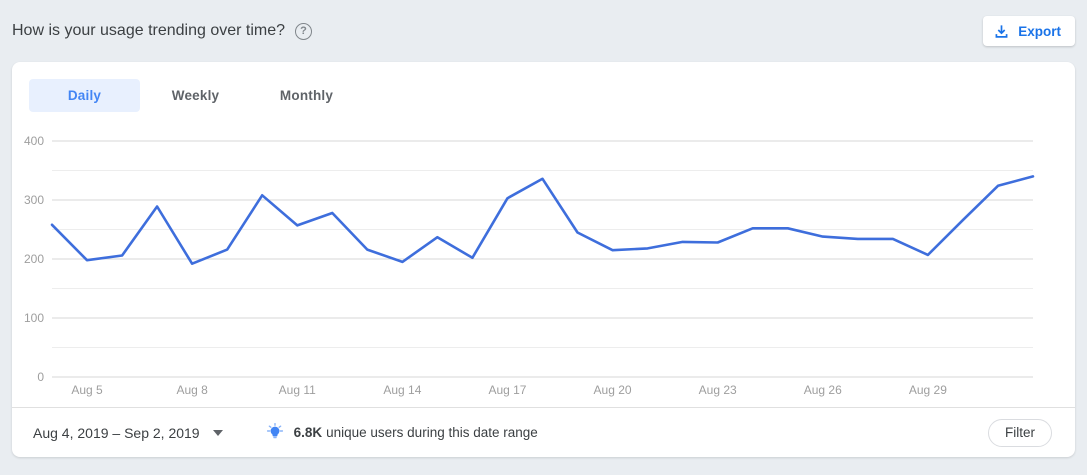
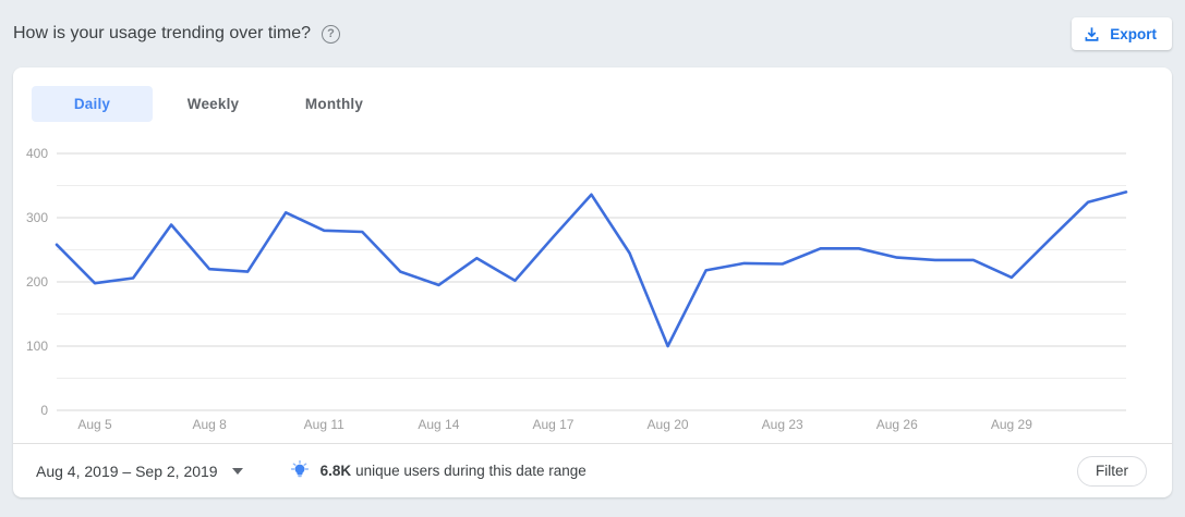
Aug 8: 190 -> 220
Aug 11: 260 -> 280
Aug 17: 300 -> 270
Aug 20: 220 -> 100
